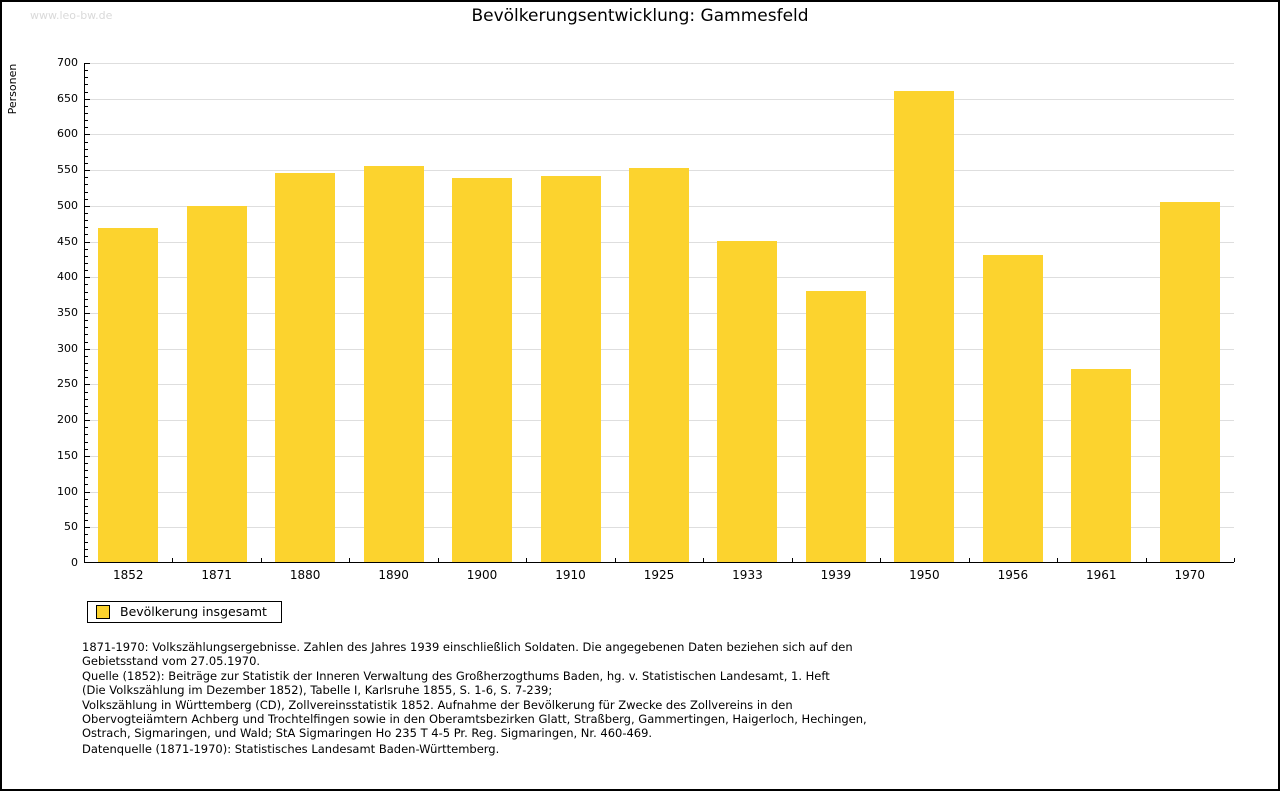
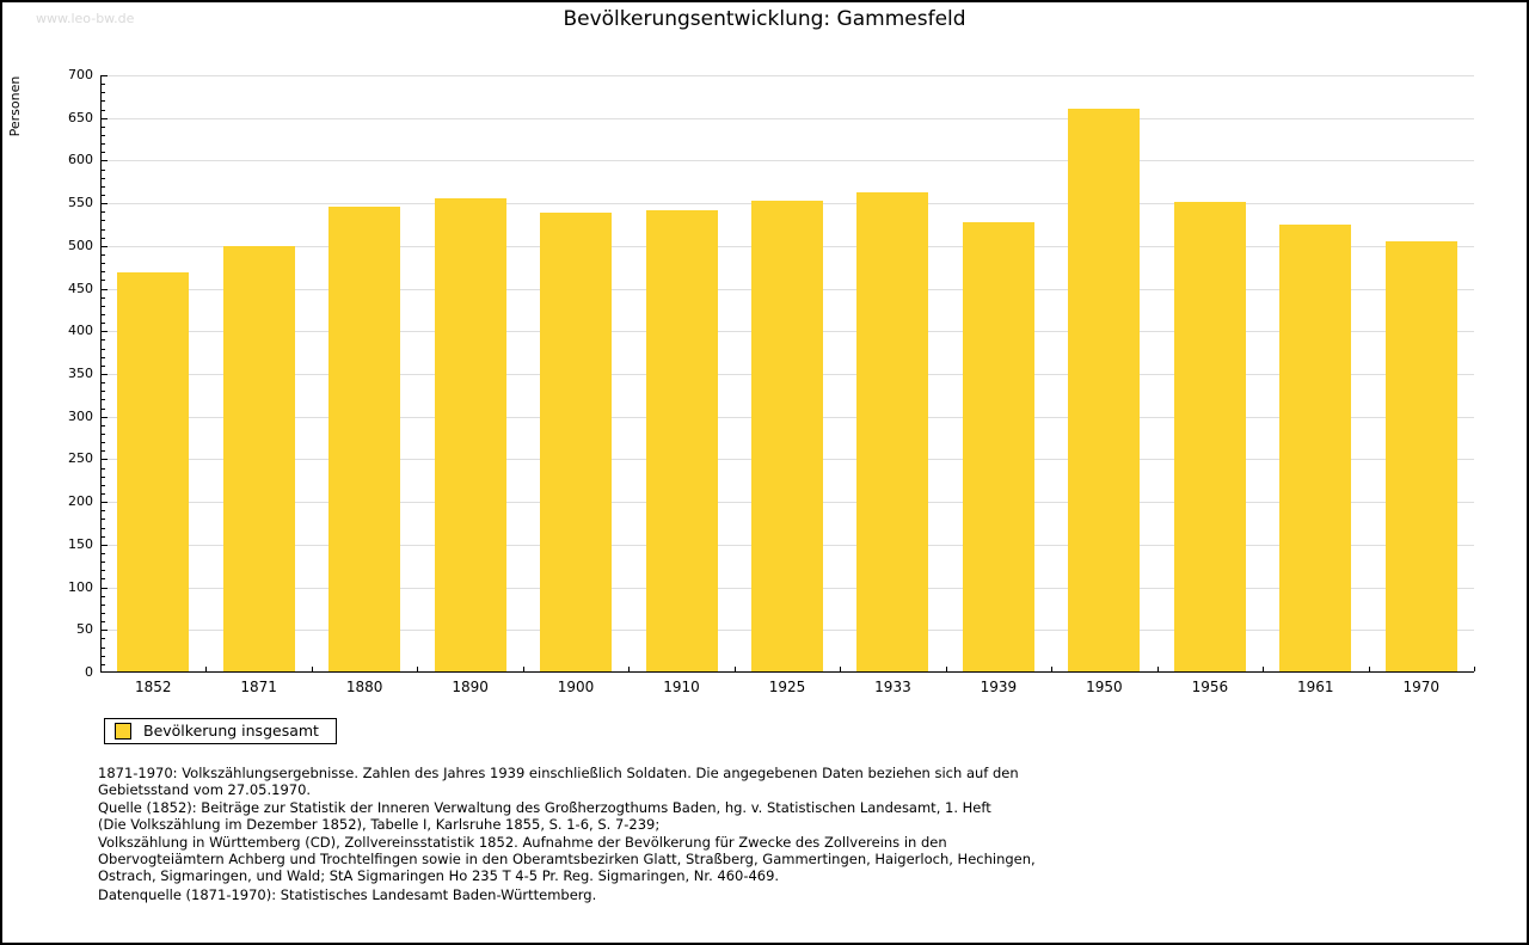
1933: 450 -> 560
1939: 380 -> 530
1956: 430 -> 550
1961: 270 -> 520
